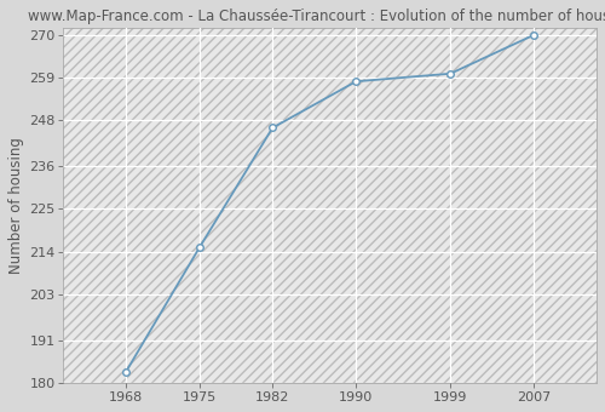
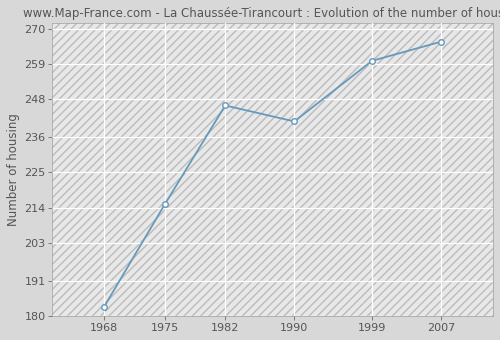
1990: 258 -> 241
2007: 270 -> 266
